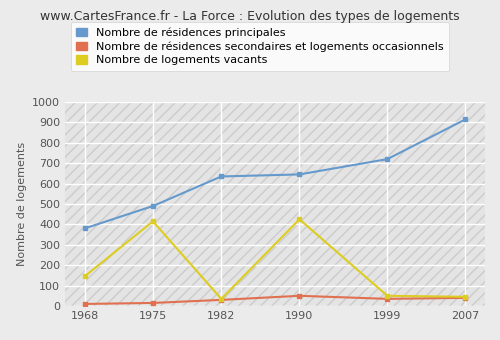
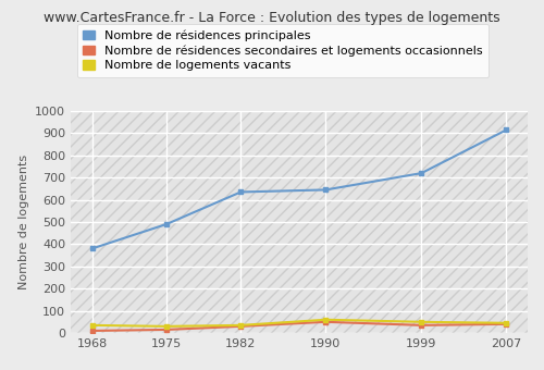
Nombre de logements vacants/1968: 145 -> 35
Nombre de logements vacants/1975: 415 -> 30
Nombre de logements vacants/1990: 425 -> 60
